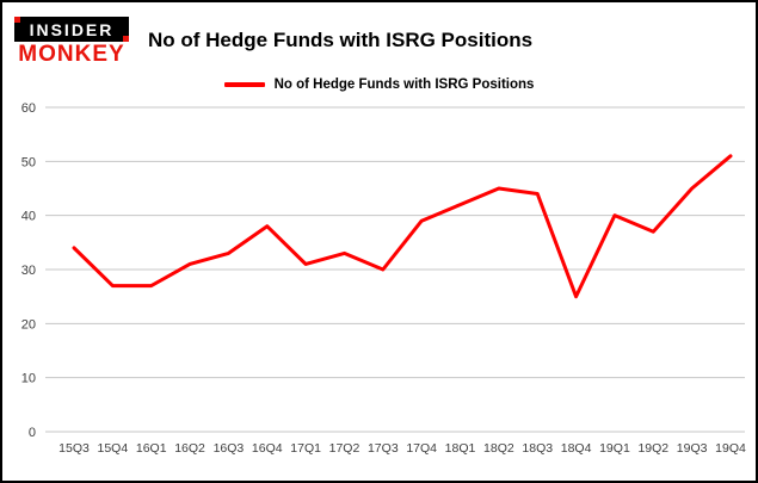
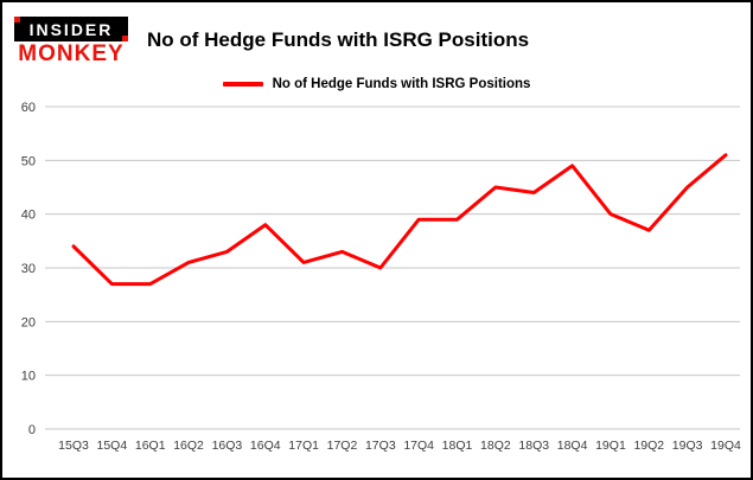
18Q1: 42 -> 39
18Q4: 25 -> 49
